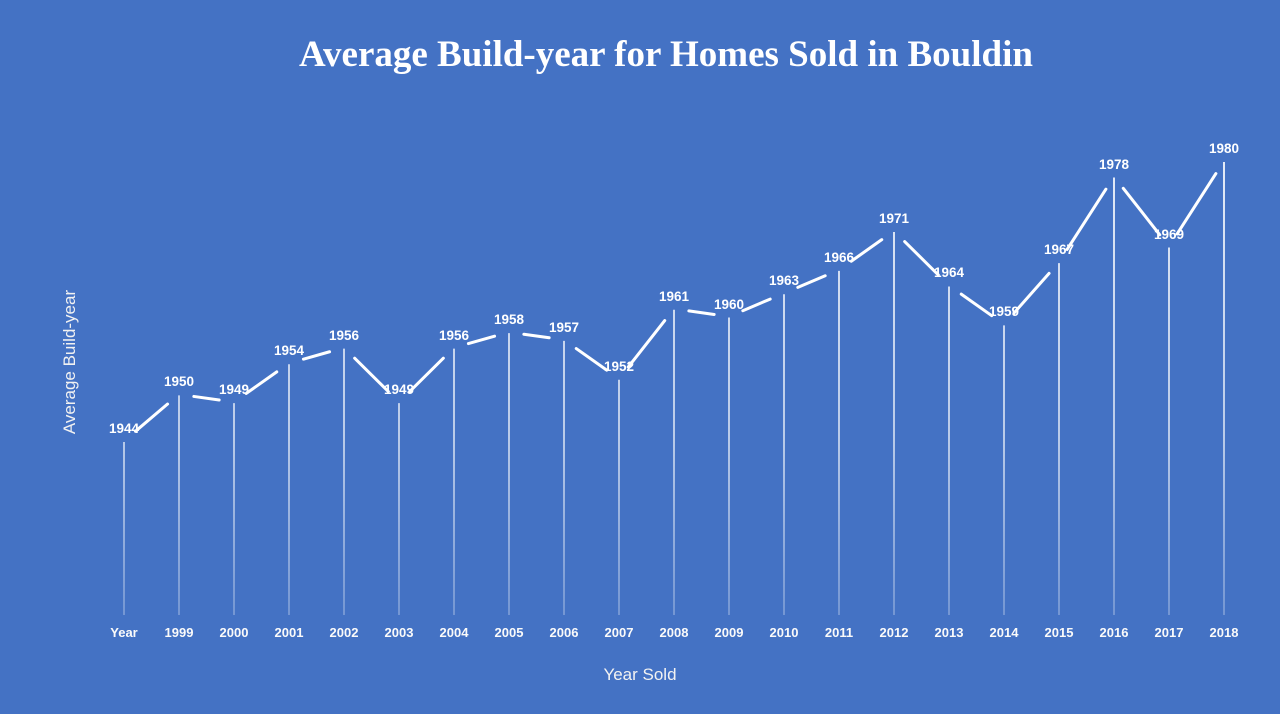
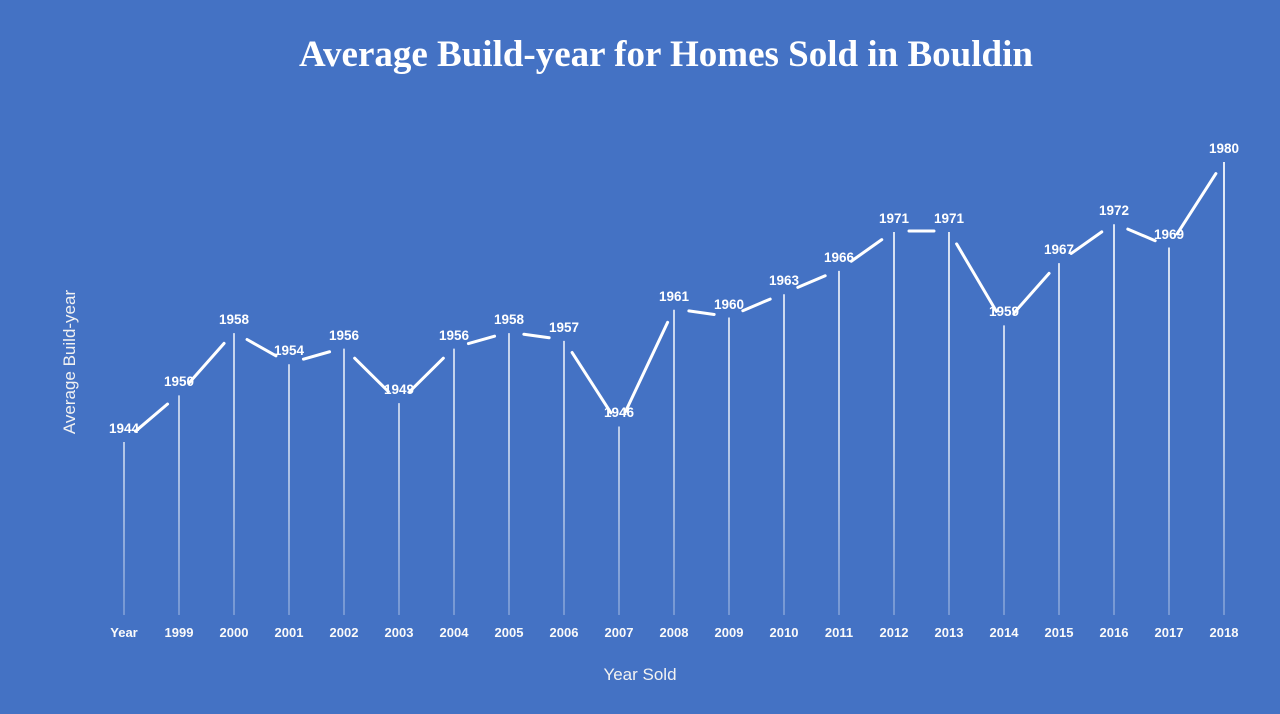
2000: 1949 -> 1958
2007: 1952 -> 1946
2013: 1964 -> 1971
2016: 1978 -> 1972
